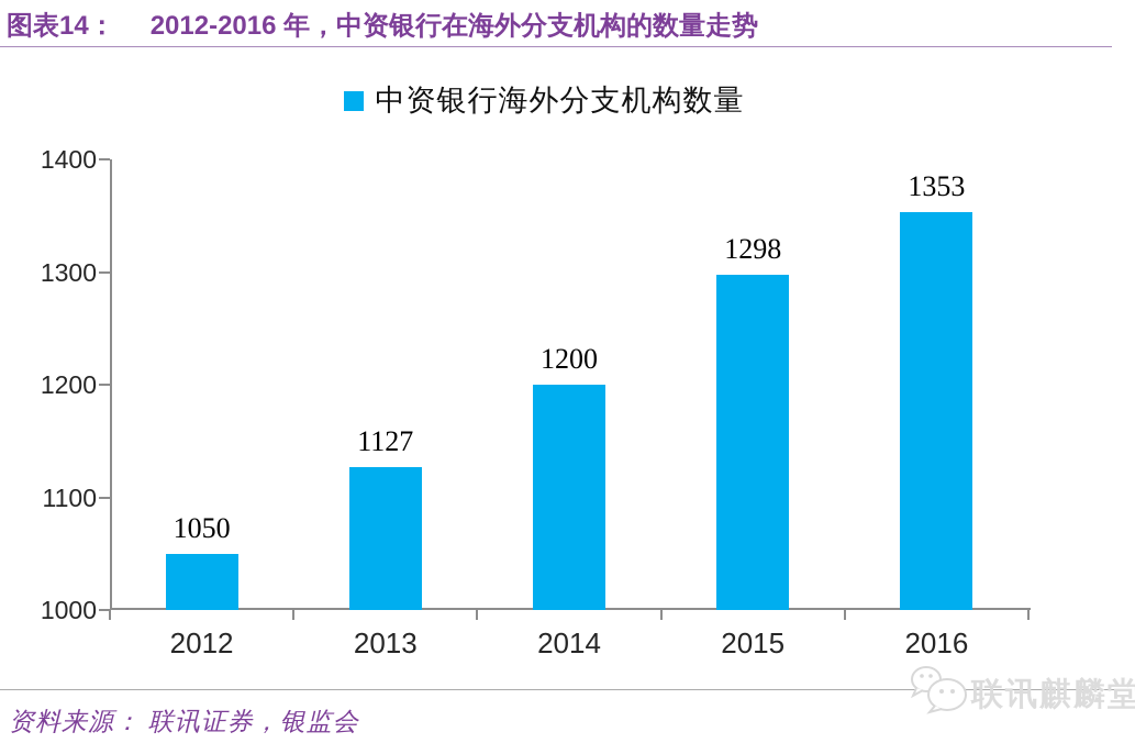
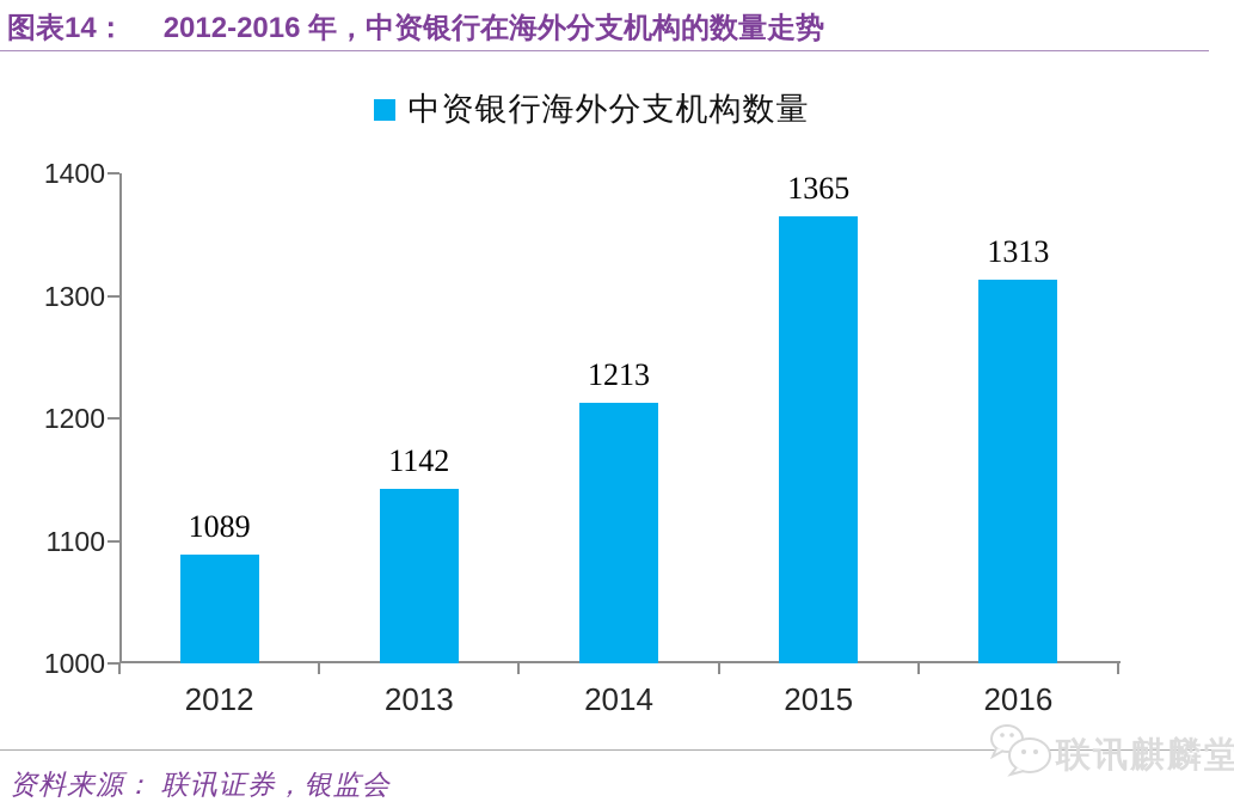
2012: 1050 -> 1089
2013: 1127 -> 1142
2014: 1200 -> 1213
2015: 1298 -> 1365
2016: 1353 -> 1313
